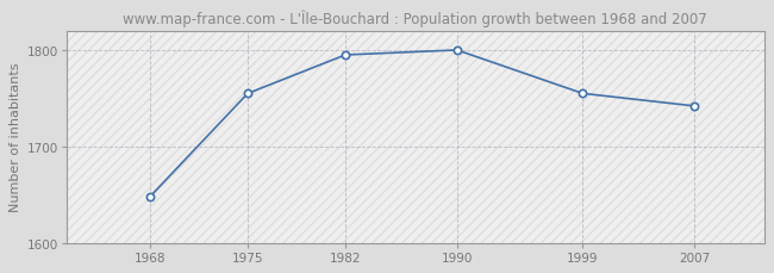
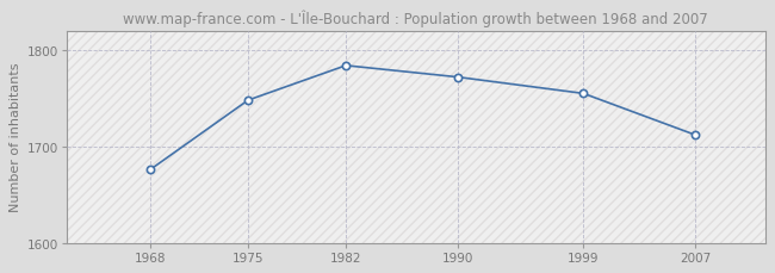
1968: 1648 -> 1676
1975: 1755 -> 1748
1982: 1795 -> 1784
1990: 1800 -> 1772
2007: 1742 -> 1712
